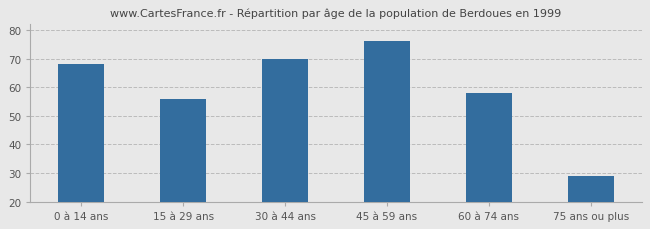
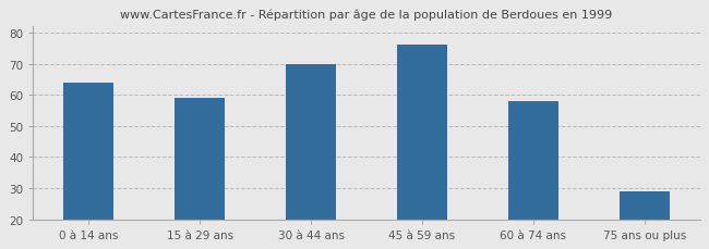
0 à 14 ans: 68 -> 64
15 à 29 ans: 56 -> 59
